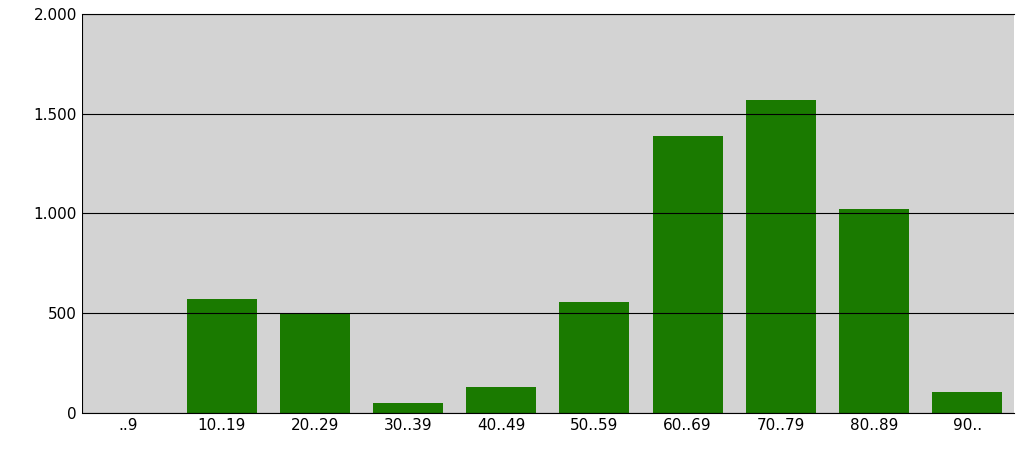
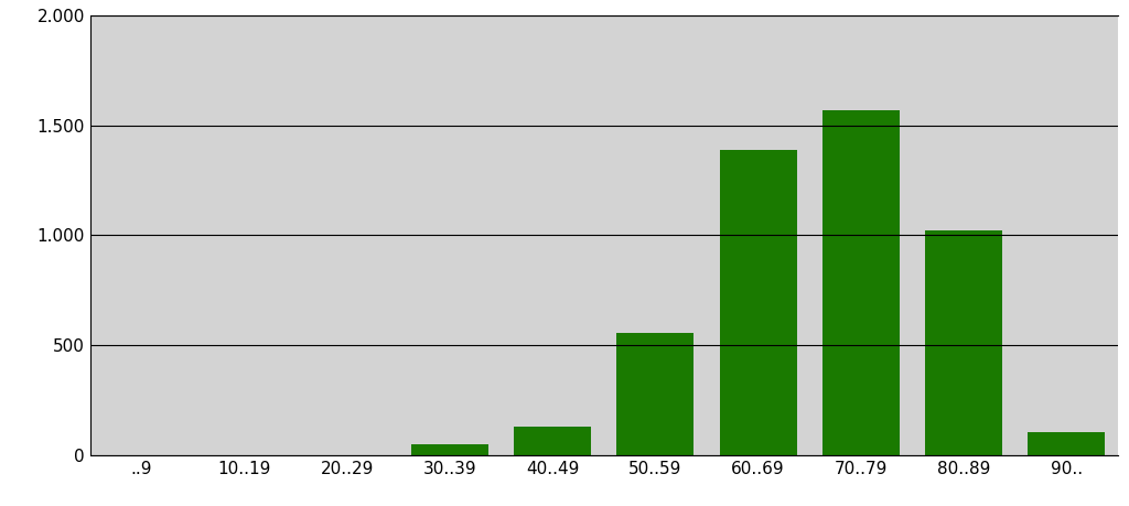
10..19: 570 -> 0
20..29: 500 -> 0
